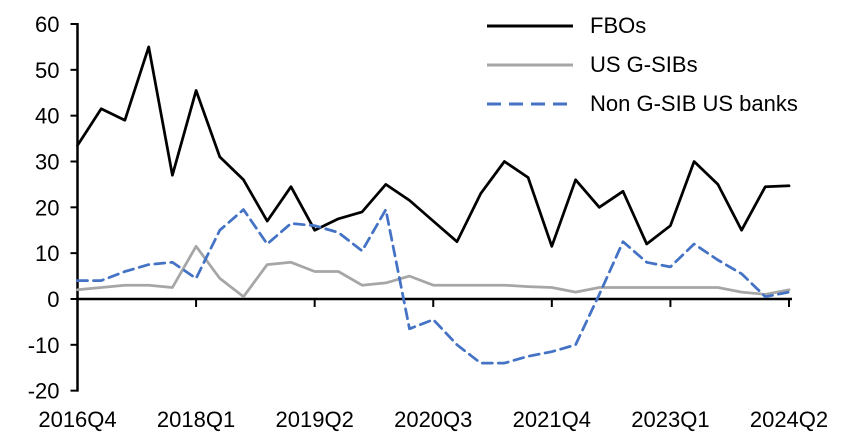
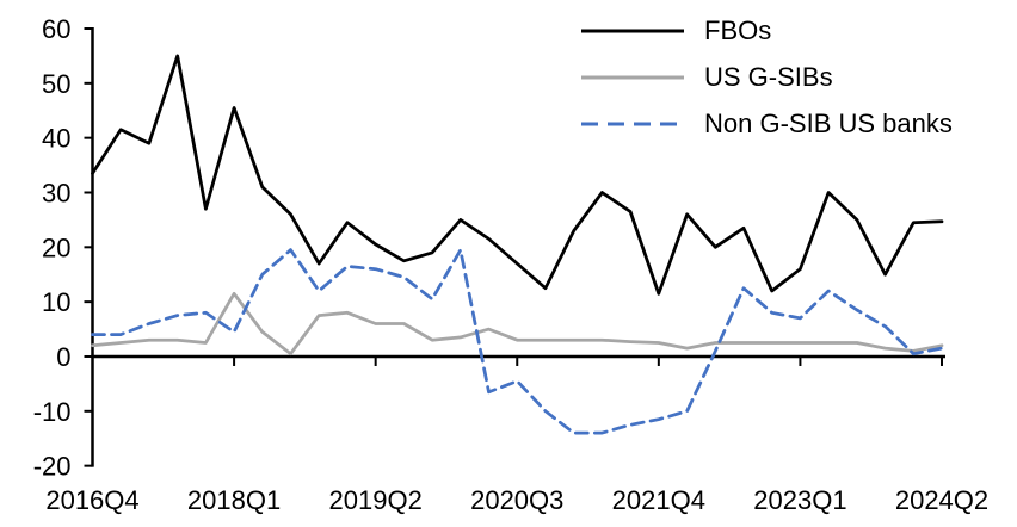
FBOs/2019Q2: 15 -> 20
